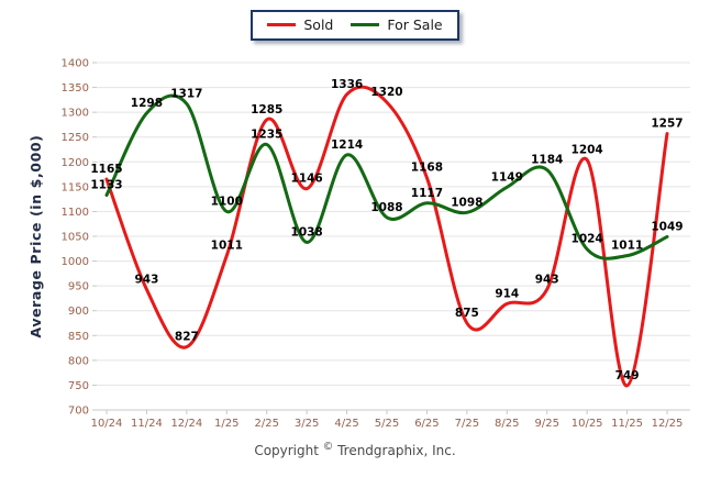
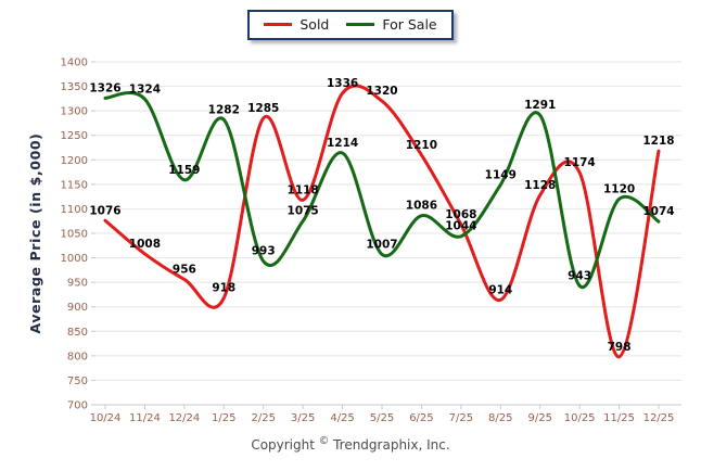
Sold/10/24: 1165 -> 1076
For Sale/10/24: 1133 -> 1326
Sold/11/24: 943 -> 1008
For Sale/11/24: 1298 -> 1324
Sold/12/24: 827 -> 956
For Sale/12/24: 1317 -> 1159
Sold/1/25: 1011 -> 918
For Sale/1/25: 1100 -> 1282
For Sale/2/25: 1235 -> 993
Sold/3/25: 1146 -> 1118
For Sale/3/25: 1038 -> 1075
For Sale/5/25: 1088 -> 1007
Sold/6/25: 1168 -> 1210
For Sale/6/25: 1117 -> 1086
Sold/7/25: 875 -> 1068
For Sale/7/25: 1098 -> 1044
Sold/9/25: 943 -> 1128
For Sale/9/25: 1184 -> 1291
Sold/10/25: 1204 -> 1174
For Sale/10/25: 1024 -> 943
Sold/11/25: 749 -> 798
For Sale/11/25: 1011 -> 1120
Sold/12/25: 1257 -> 1218
For Sale/12/25: 1049 -> 1074
